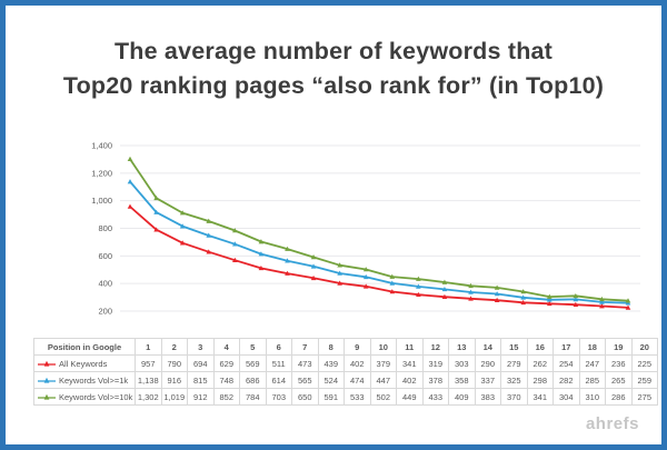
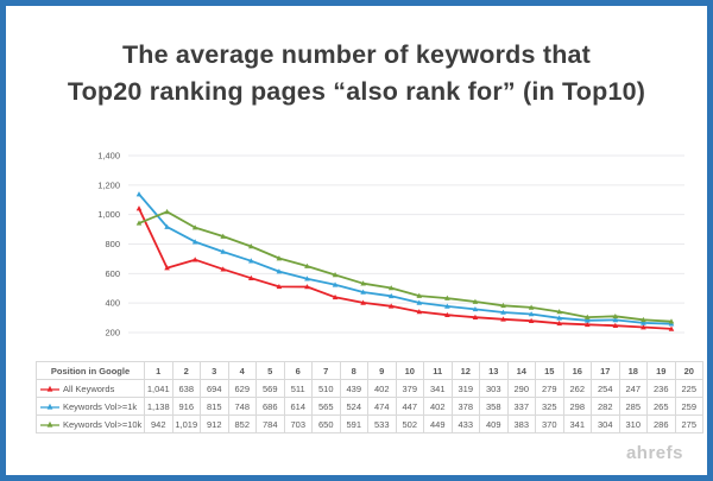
All Keywords/1: 957 -> 1,041
Keywords Vol>=10k/1: 1,302 -> 942
All Keywords/2: 790 -> 638
All Keywords/7: 473 -> 510
